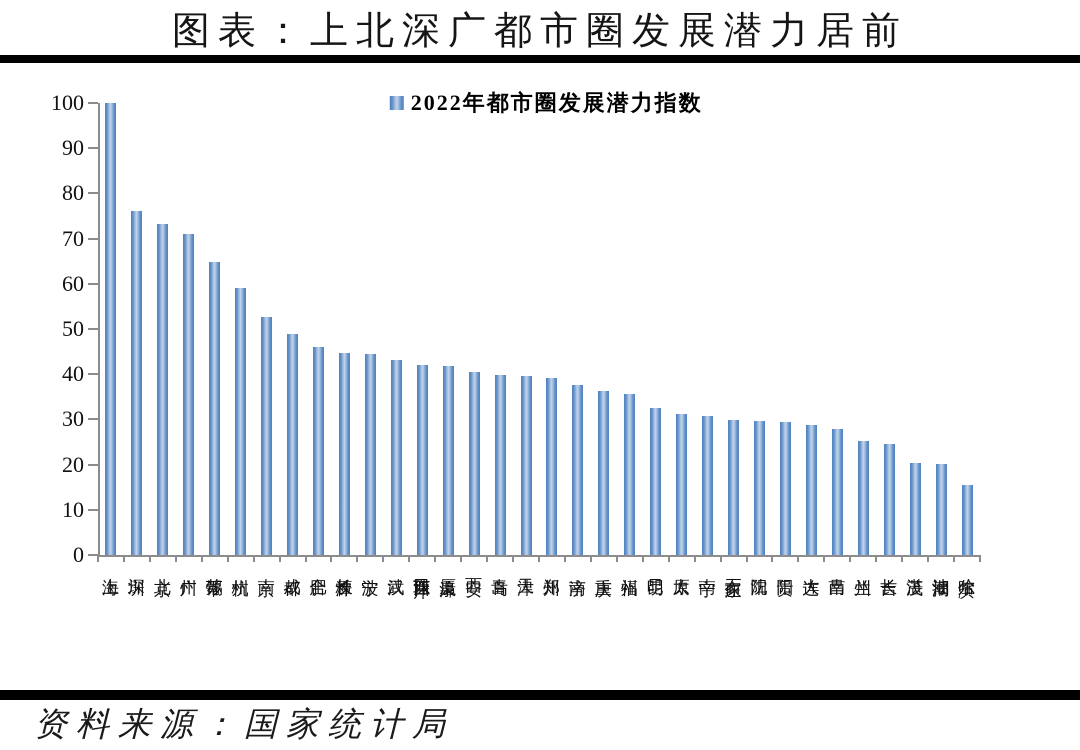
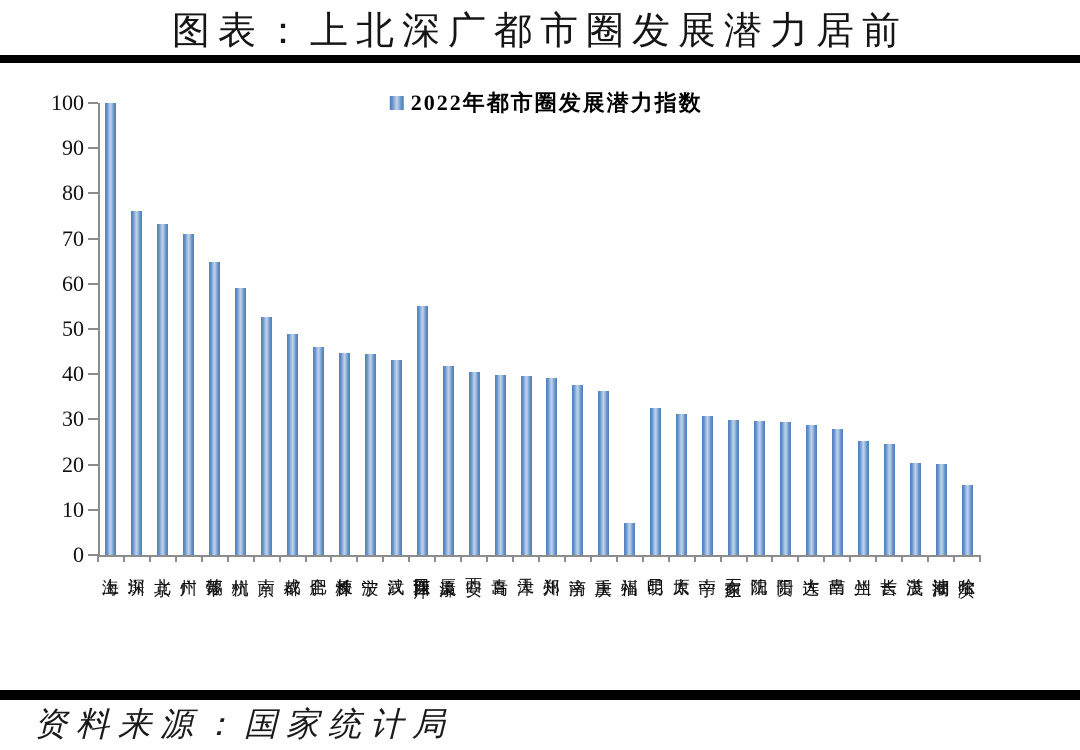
珠江口西岸: 42 -> 55
福州: 36 -> 7
